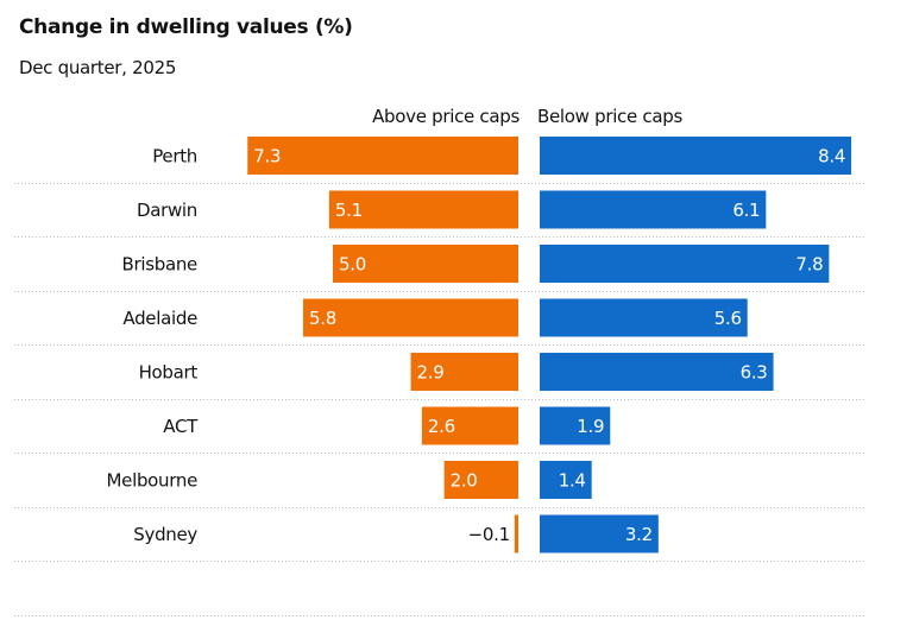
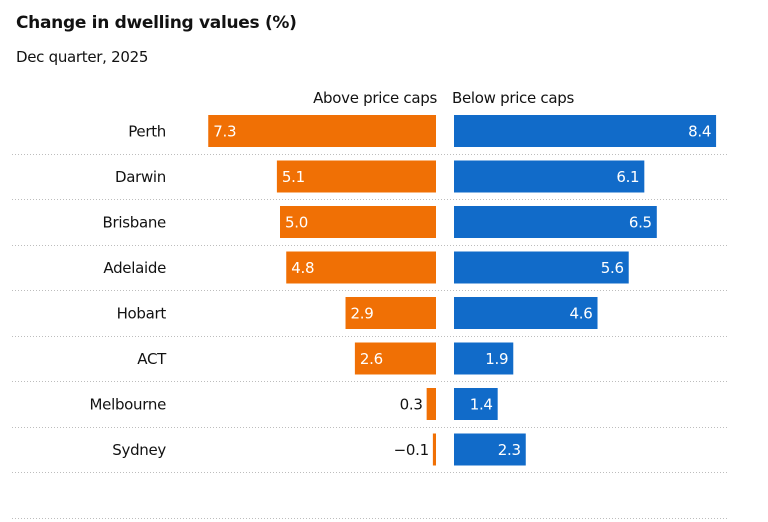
Below price caps/Brisbane: 7.8 -> 6.5
Above price caps/Adelaide: 5.8 -> 4.8
Below price caps/Hobart: 6.3 -> 4.6
Above price caps/Melbourne: 2.0 -> 0.3
Below price caps/Sydney: 3.2 -> 2.3
